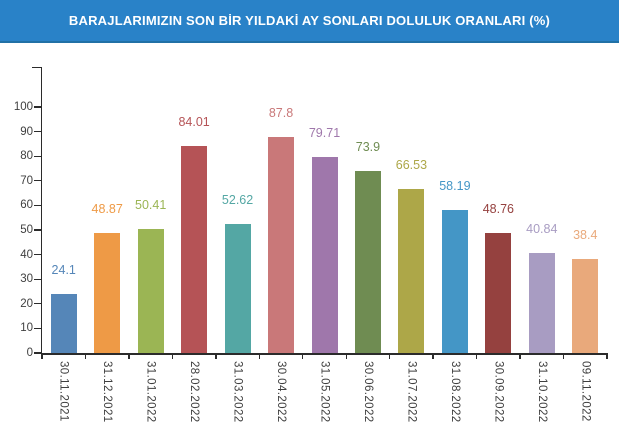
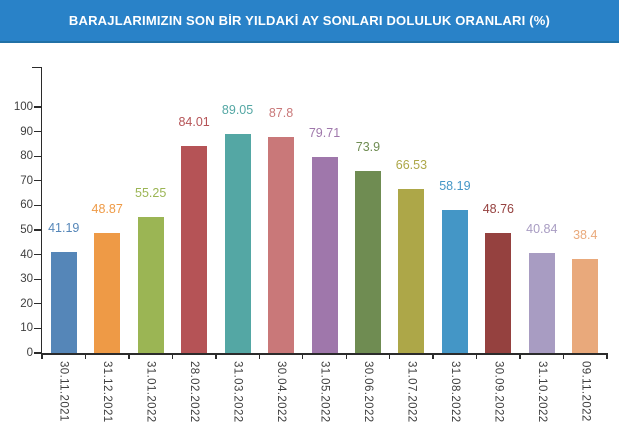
30.11.2021: 24.1 -> 41.19
31.01.2022: 50.41 -> 55.25
31.03.2022: 52.62 -> 89.05
